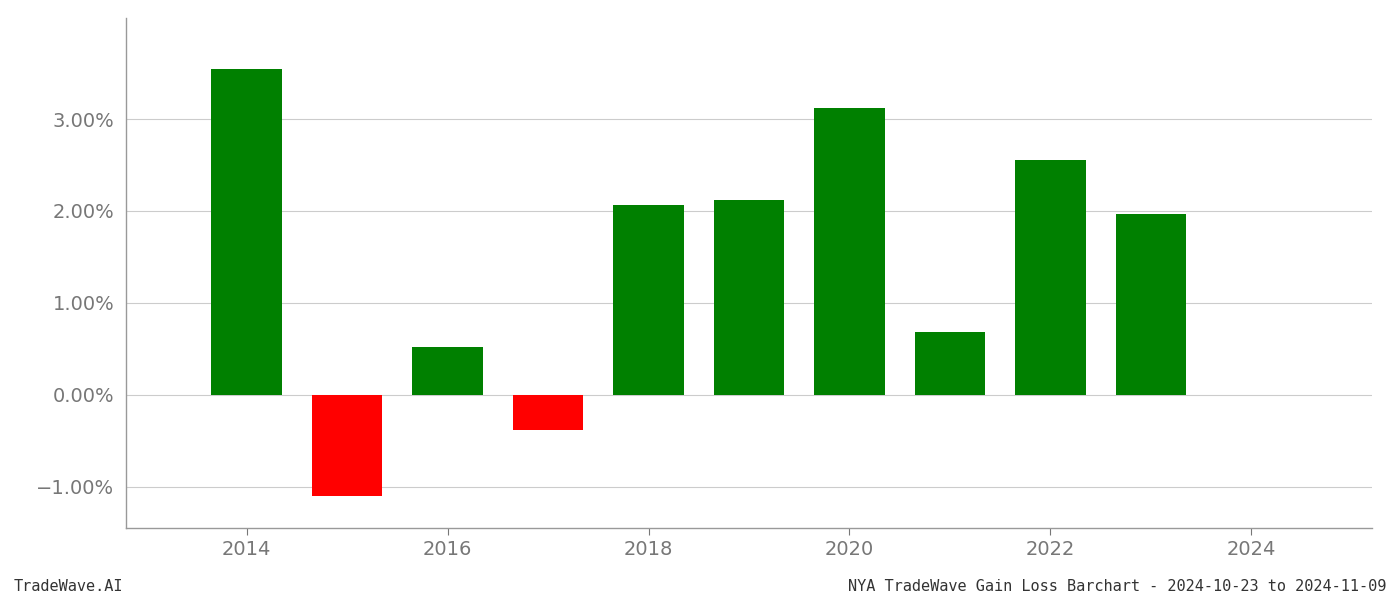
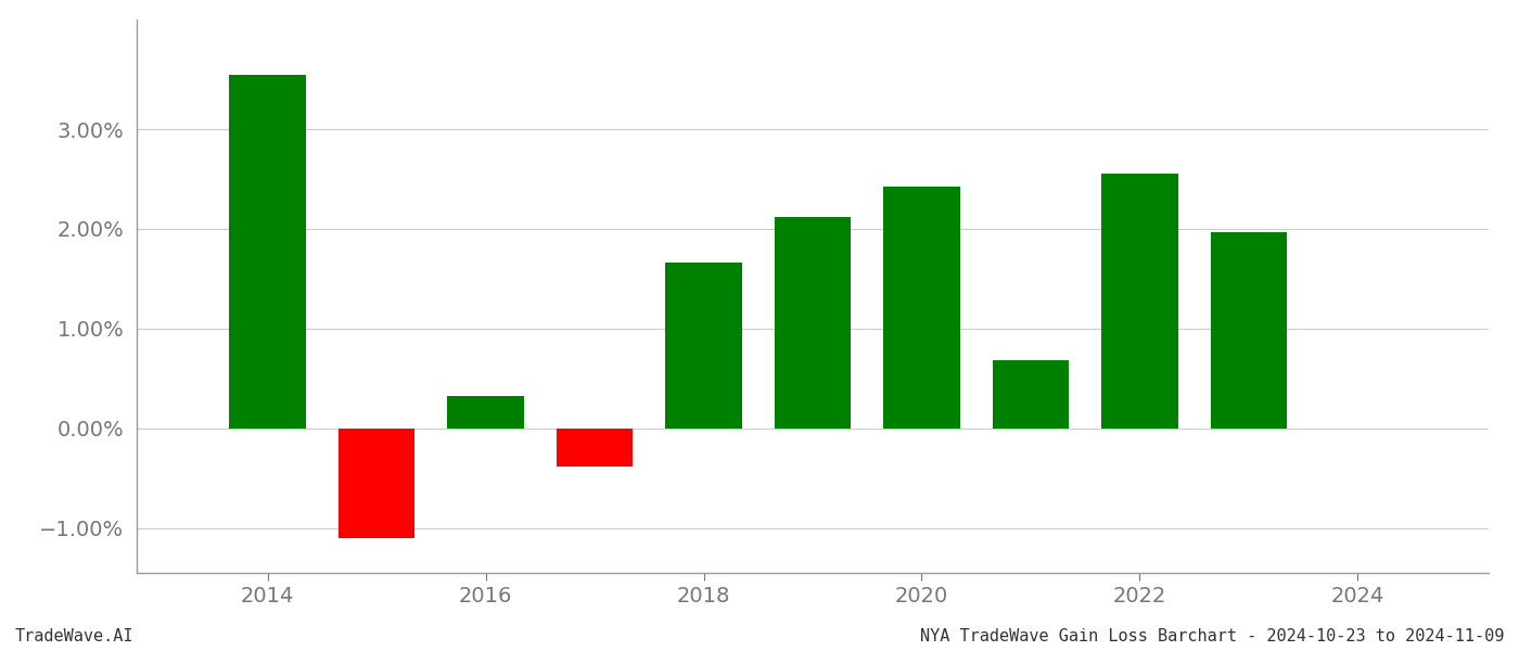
2016: 0.52% -> 0.32%
2018: 2.06% -> 1.66%
2020: 3.12% -> 2.42%
